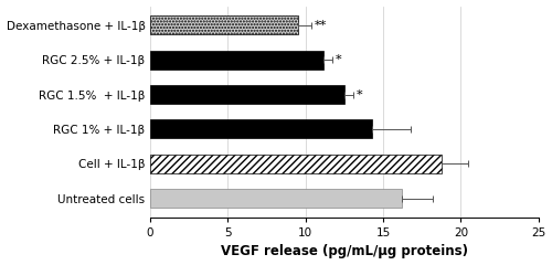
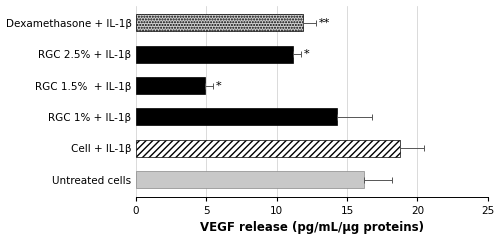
Dexamethasone + IL-1β: 9.5 -> 11.9
RGC 1.5% + IL-1β: 12.5 -> 4.9
